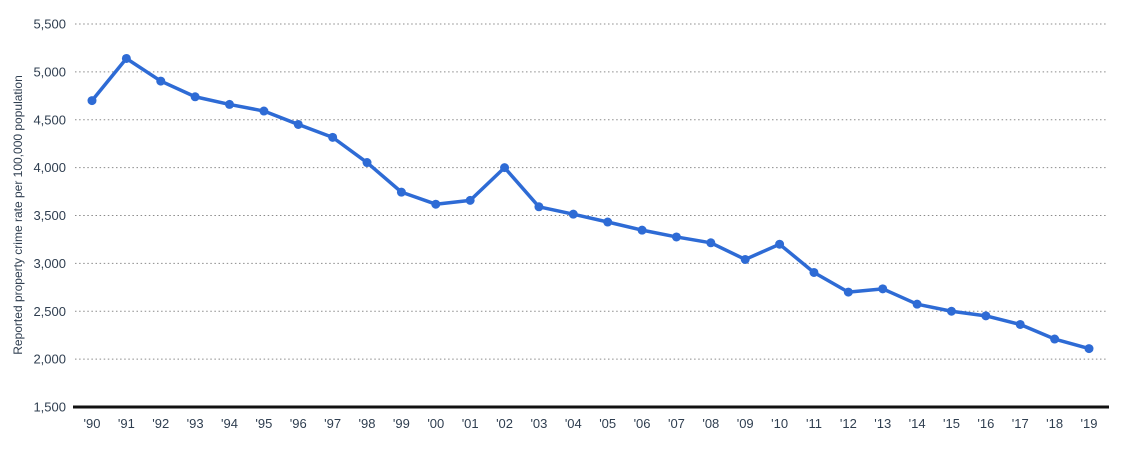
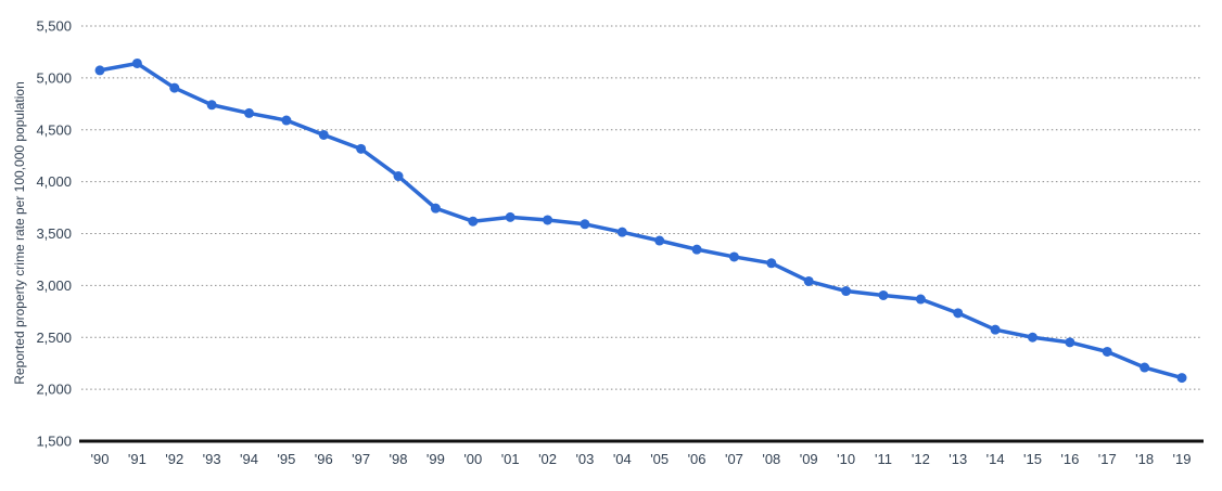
'90: 4700 -> 5100
'02: 4000 -> 3600
'10: 3200 -> 2900
'12: 2700 -> 2900
